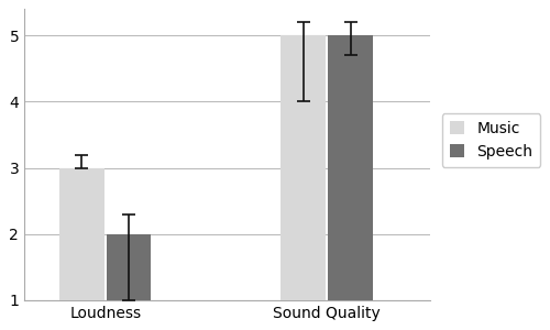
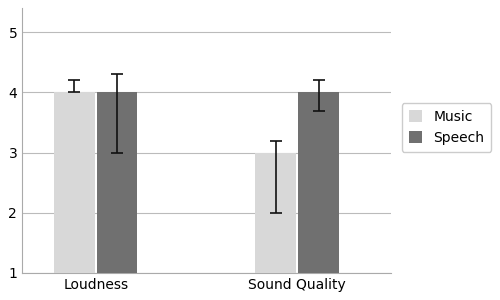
Music/Loudness: 3 -> 4
Speech/Loudness: 2 -> 4
Music/Sound Quality: 5 -> 3
Speech/Sound Quality: 5 -> 4
